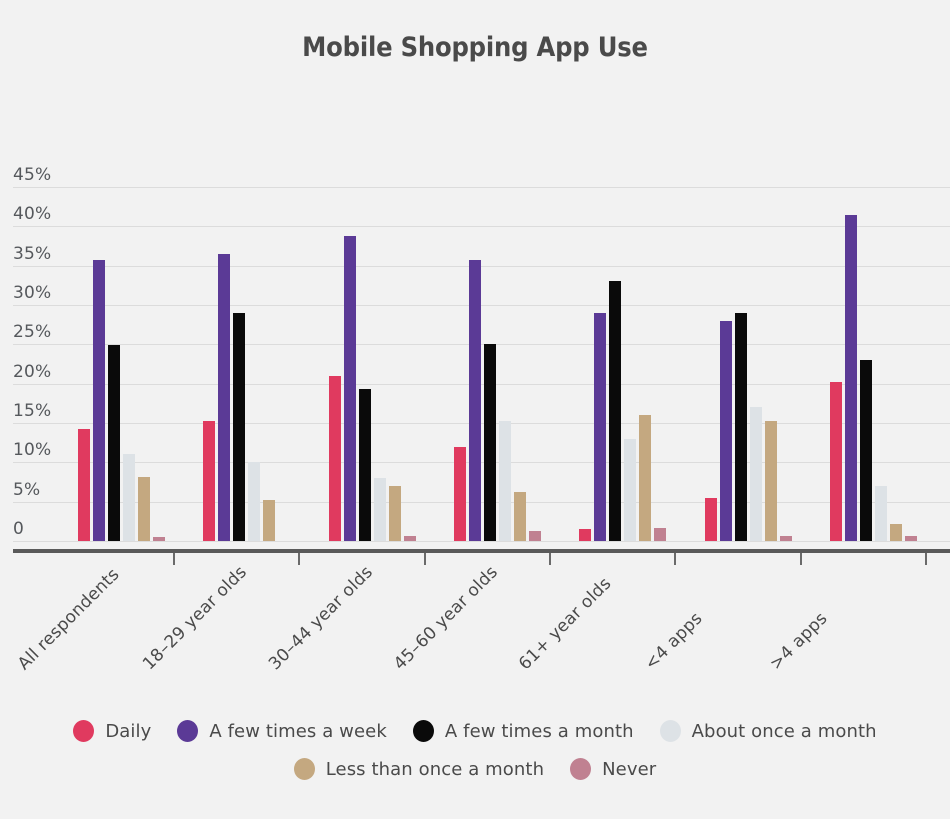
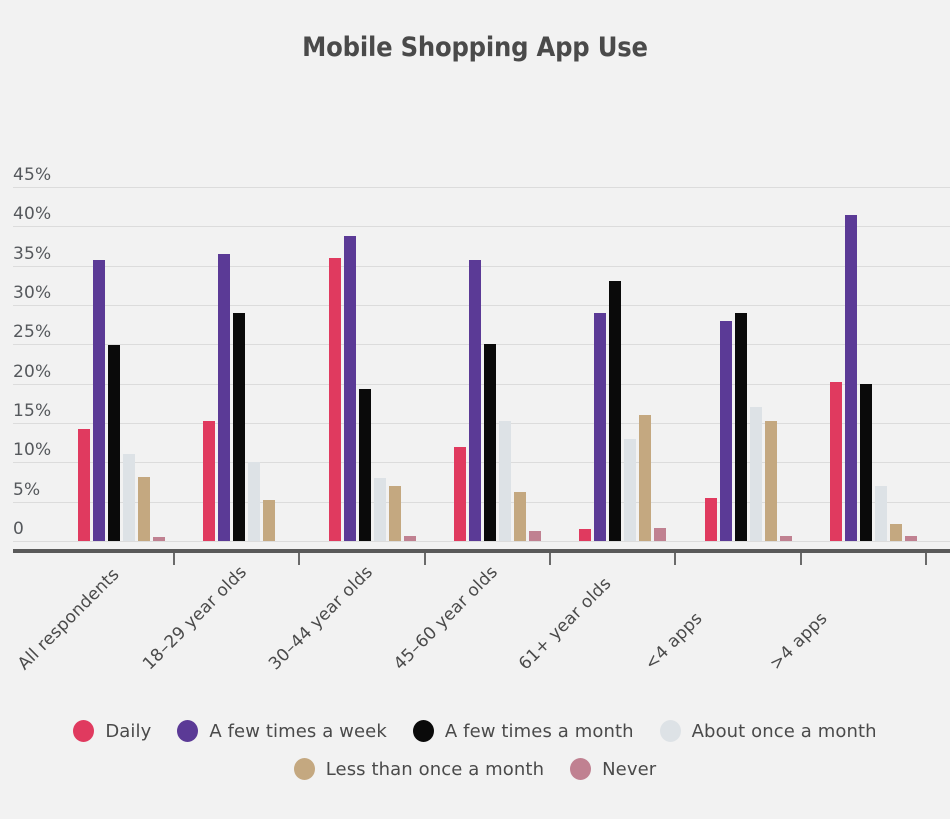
Daily/30–44 year olds: 21% -> 36%
A few times a month/>4 apps: 23% -> 20%
